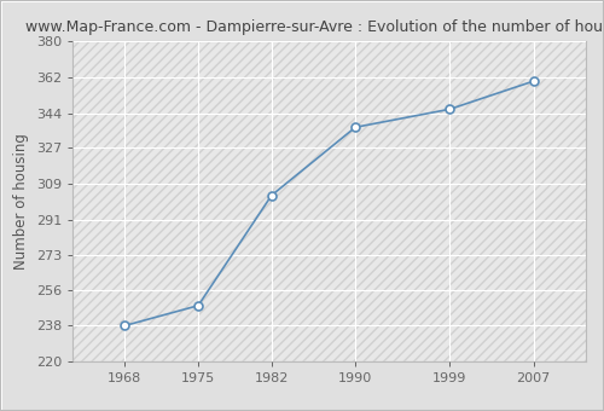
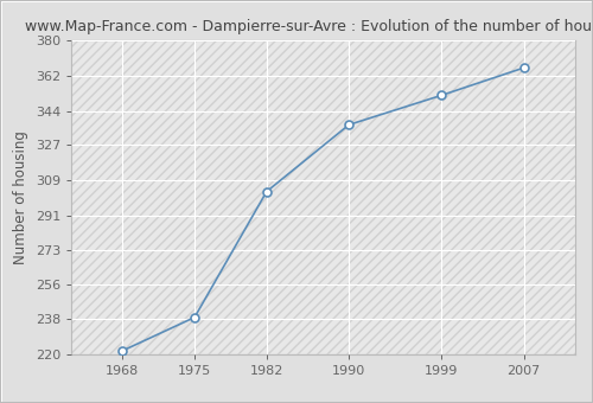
1968: 238 -> 222
1975: 248 -> 239
1999: 346 -> 352
2007: 360 -> 366
